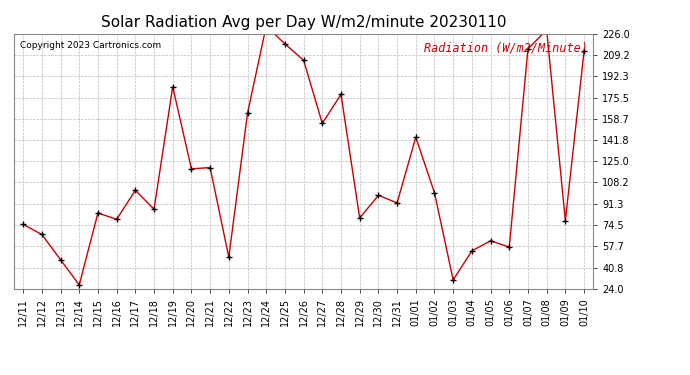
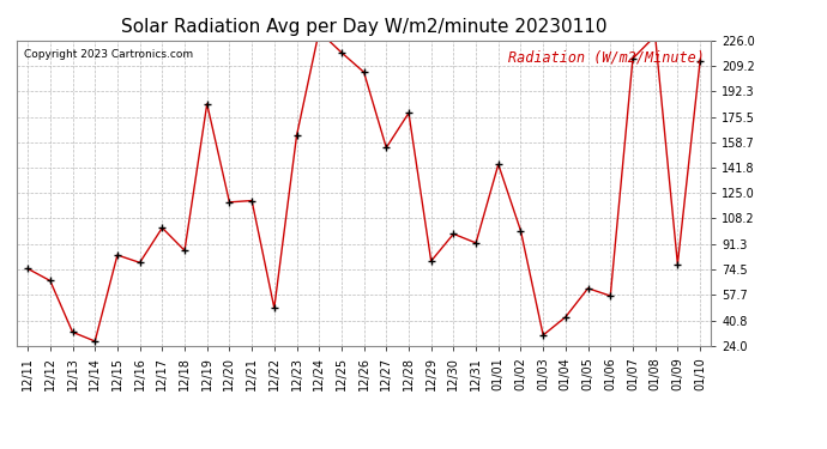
12/13: 47 -> 33
01/04: 54 -> 43
